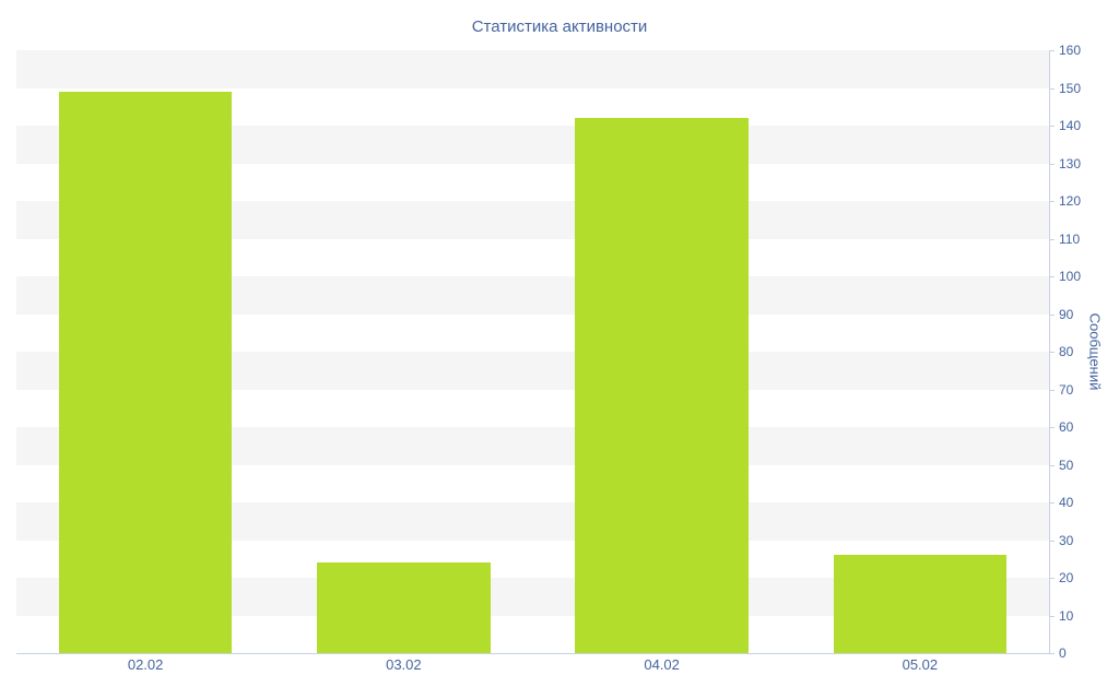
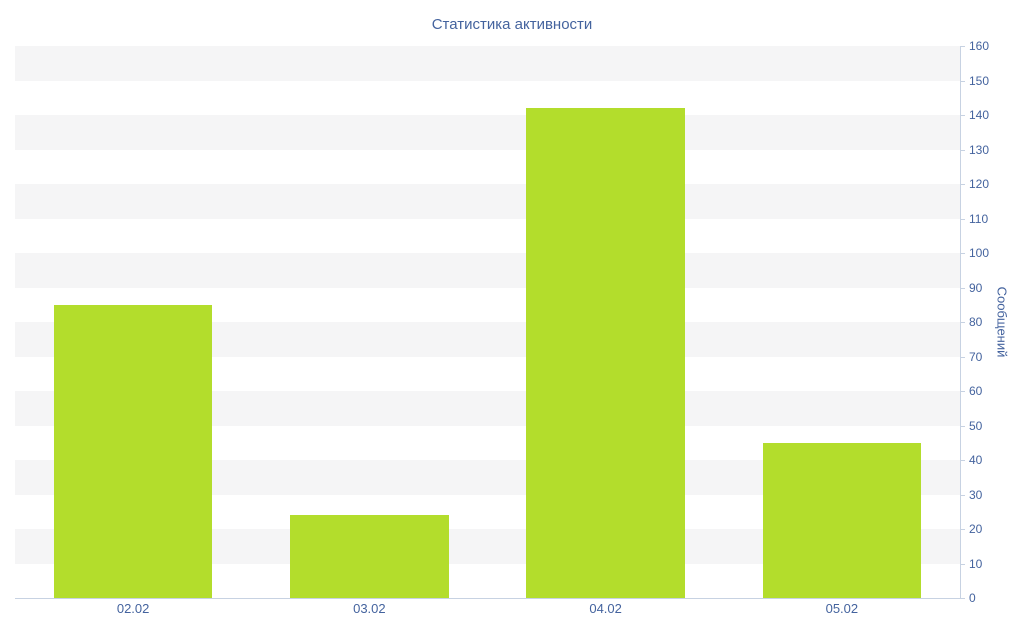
02.02: 149 -> 85
05.02: 26 -> 45
